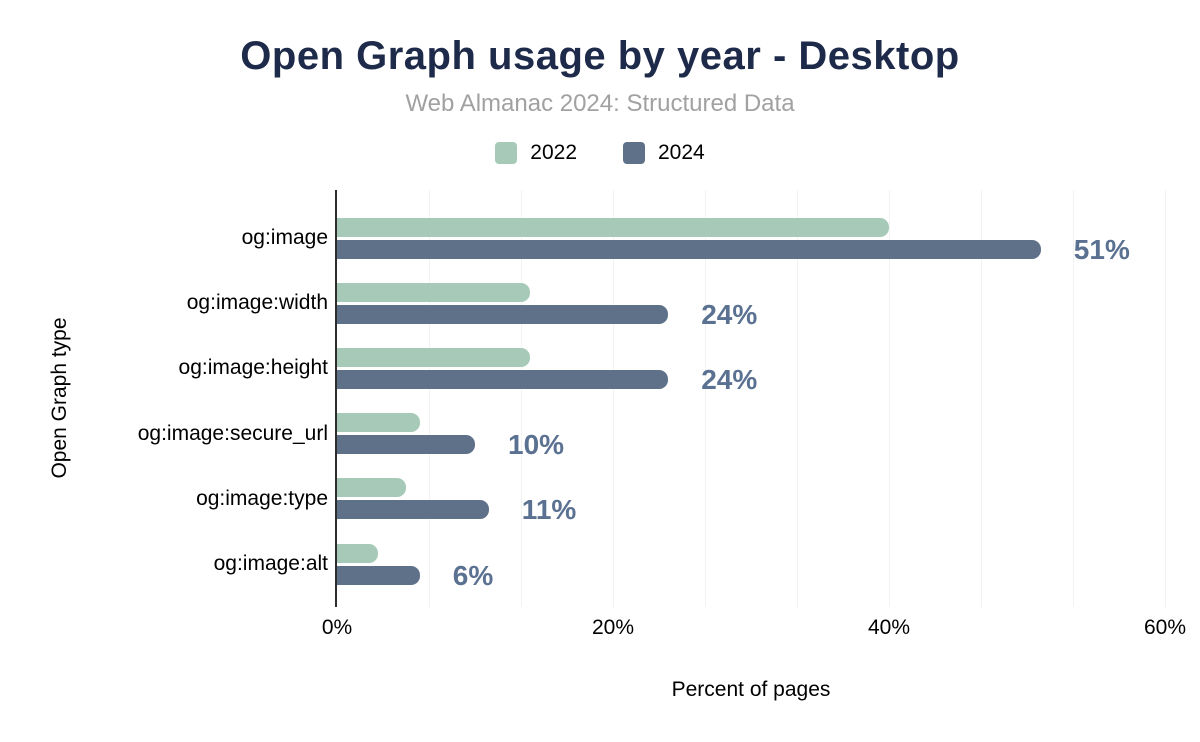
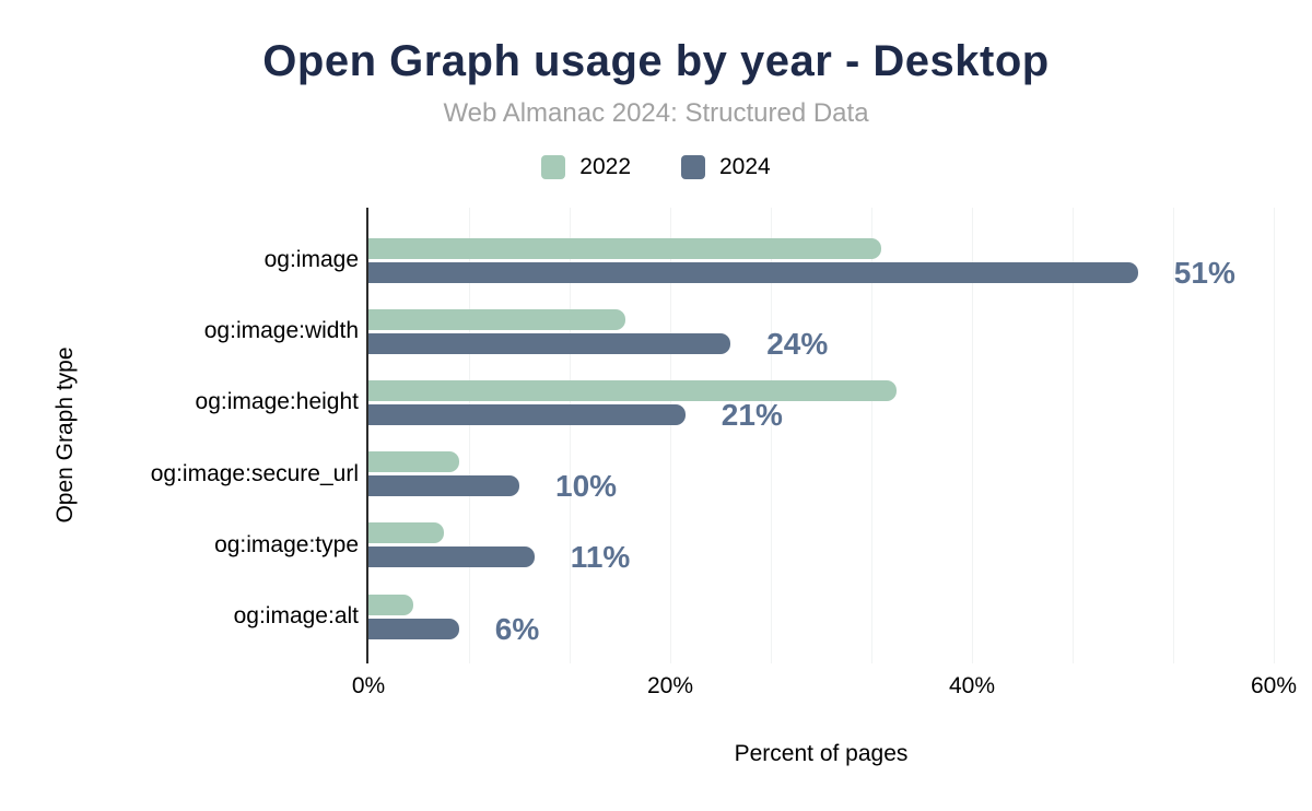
2022/og:image: 40% -> 34%
2022/og:image:width: 14% -> 17%
2022/og:image:height: 14% -> 35%
2024/og:image:height: 24% -> 21%
